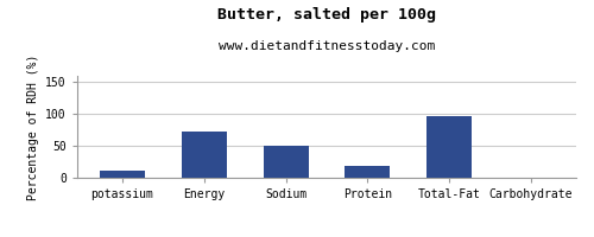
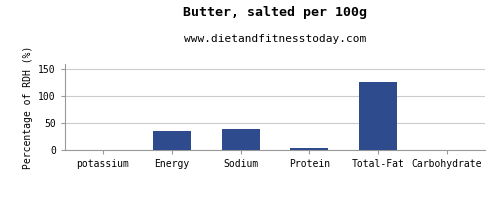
potassium: 12 -> 1
Energy: 72 -> 36
Sodium: 50 -> 40
Protein: 18 -> 3
Total-Fat: 96 -> 127
